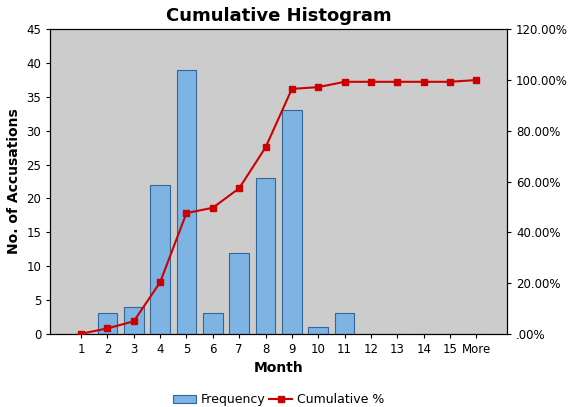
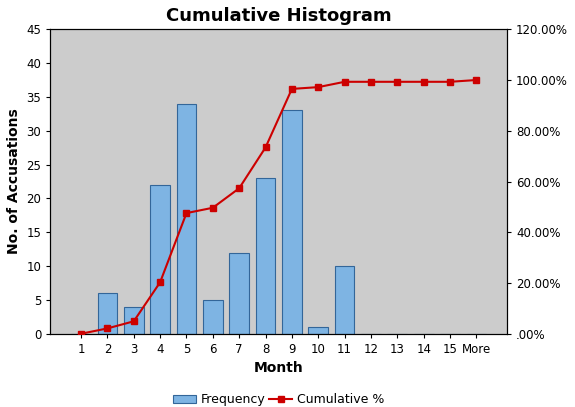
Frequency/2: 3 -> 6
Frequency/5: 39 -> 34
Frequency/6: 3 -> 5
Frequency/11: 3 -> 10
